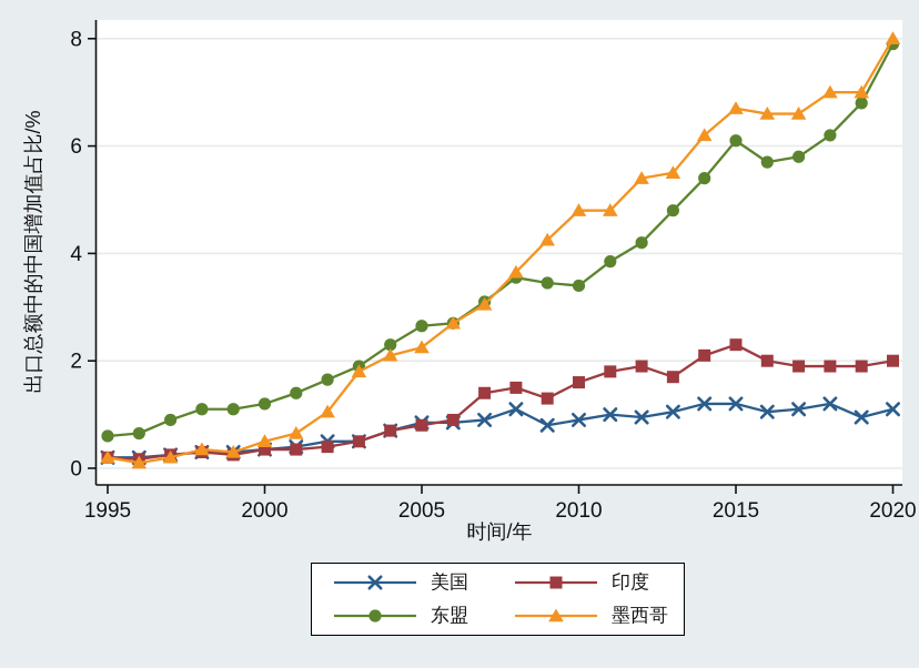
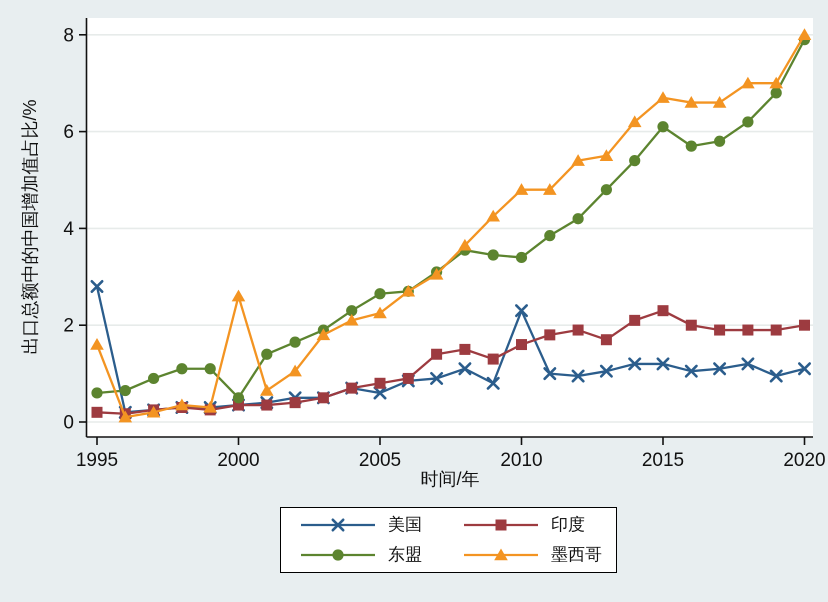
美国/1995: 0.2 -> 2.8
墨西哥/1995: 0.2 -> 1.6
东盟/2000: 1.2 -> 0.5
墨西哥/2000: 0.5 -> 2.6
美国/2005: 0.8 -> 0.6
美国/2010: 0.9 -> 2.3
